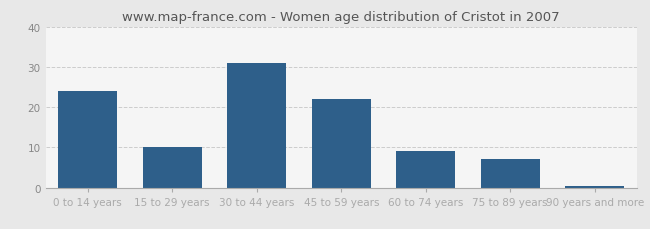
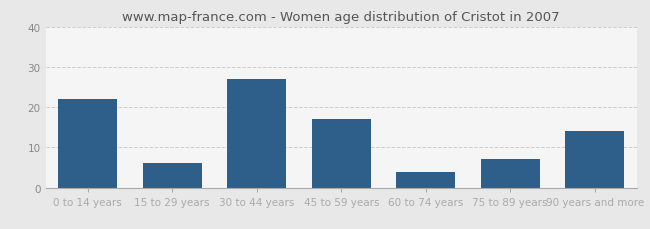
0 to 14 years: 24.0 -> 22.0
15 to 29 years: 10.0 -> 6.0
30 to 44 years: 31.0 -> 27.0
45 to 59 years: 22.0 -> 17.0
60 to 74 years: 9.0 -> 4.0
90 years and more: 0.5 -> 14.0
